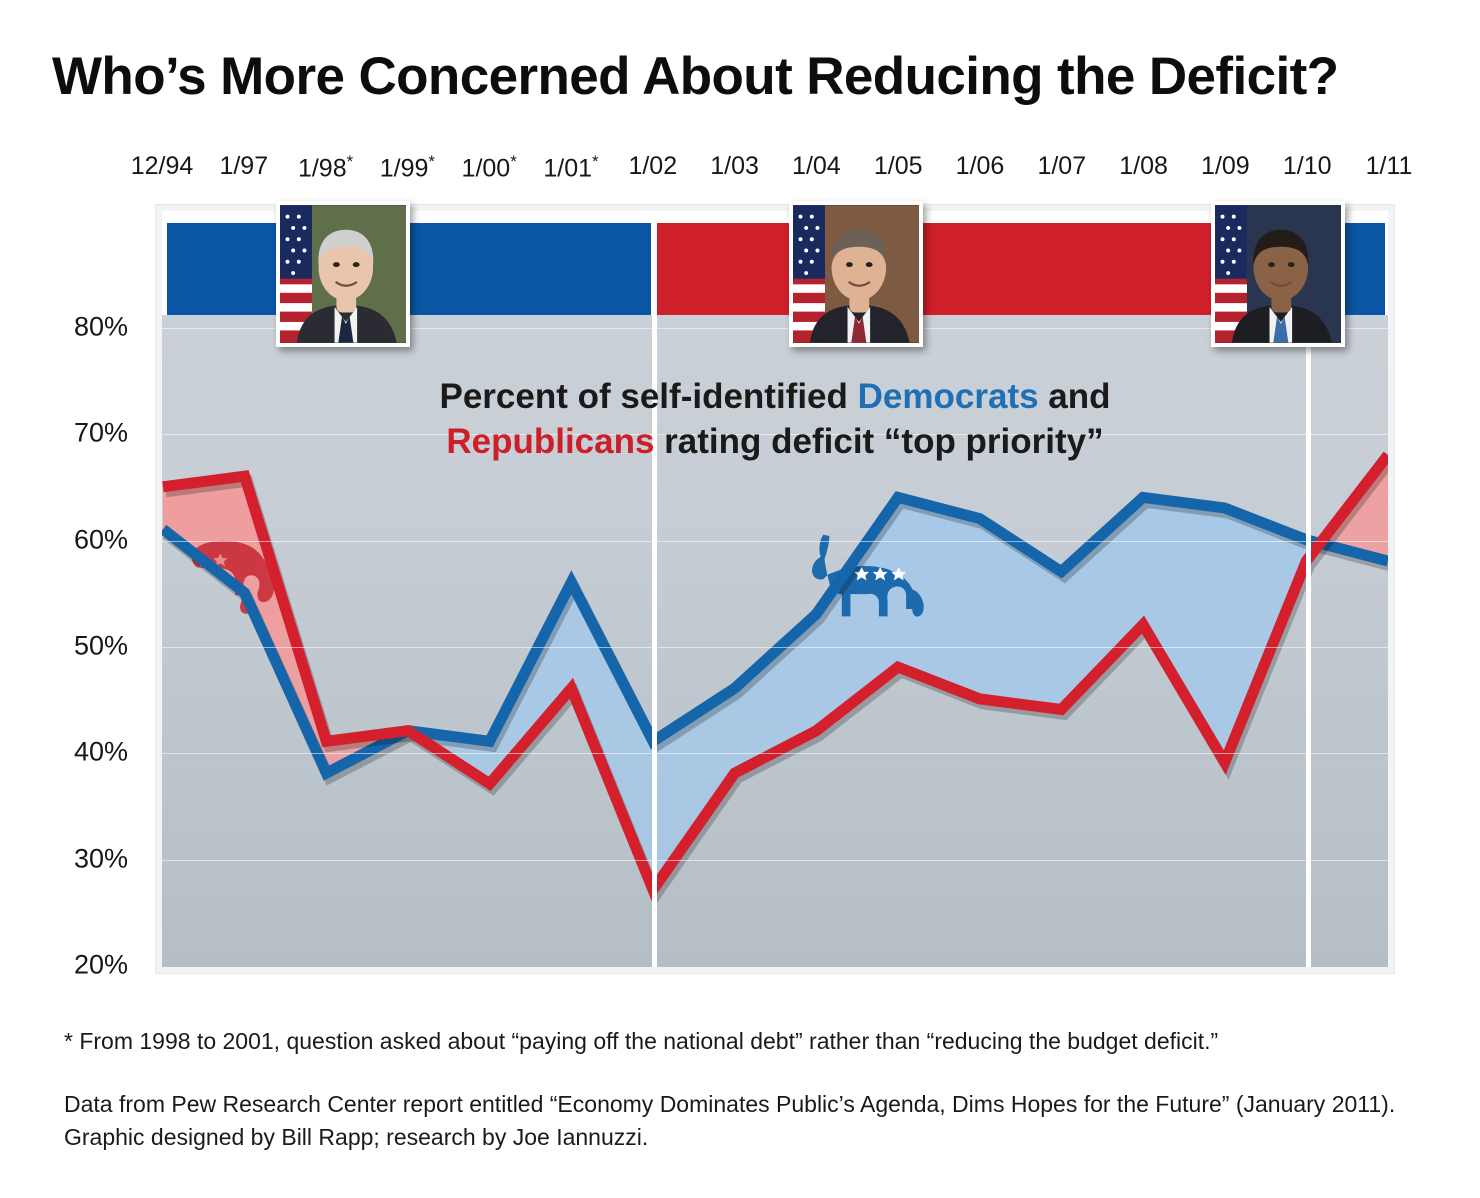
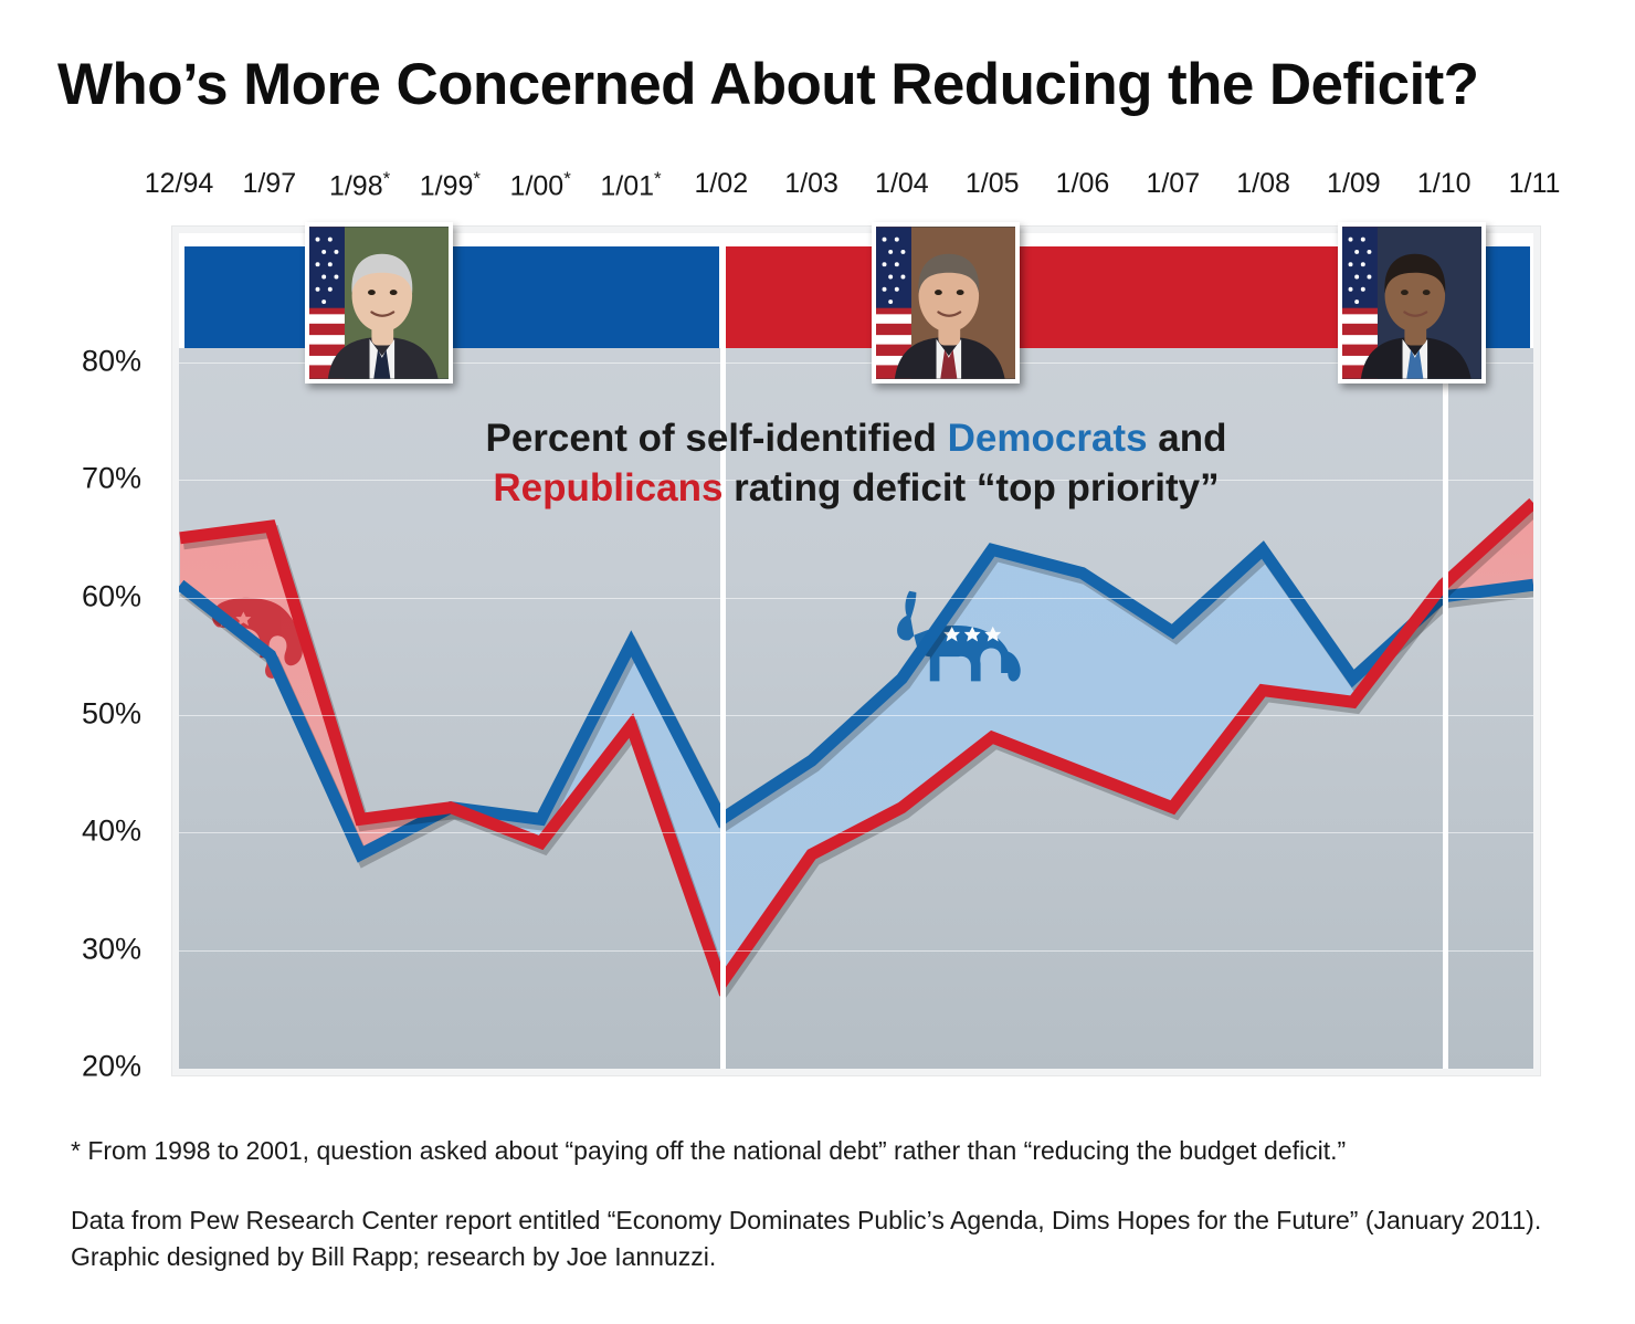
Republicans/1/00*: 37% -> 39%
Republicans/1/01*: 46% -> 49%
Republicans/1/07: 44% -> 42%
Republicans/1/09: 39% -> 51%
Democrats/1/09: 63% -> 53%
Republicans/1/10: 58% -> 61%
Democrats/1/11: 58% -> 61%
